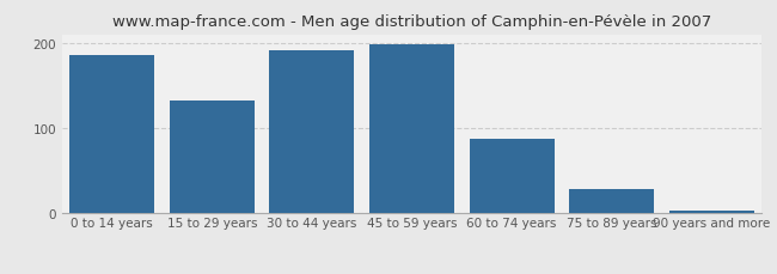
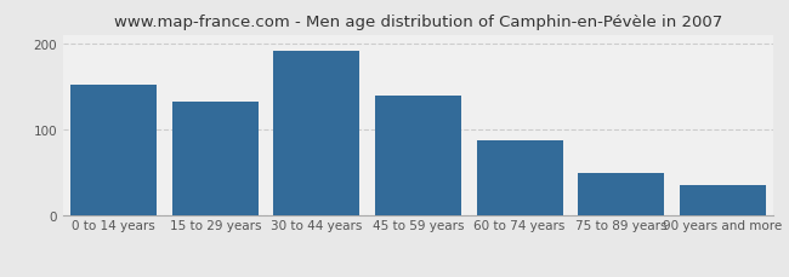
0 to 14 years: 186 -> 152
45 to 59 years: 199 -> 140
75 to 89 years: 28 -> 50
90 years and more: 3 -> 36
